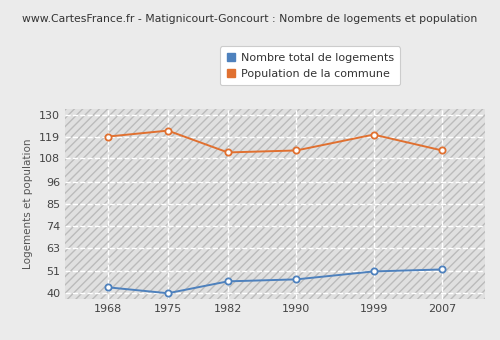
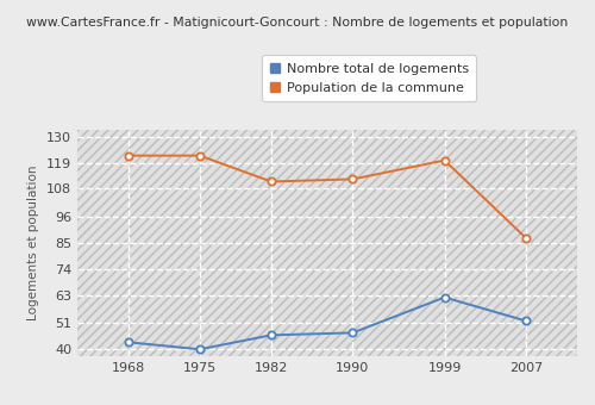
Population de la commune/1968: 119 -> 122
Nombre total de logements/1999: 51 -> 62
Population de la commune/2007: 112 -> 87
